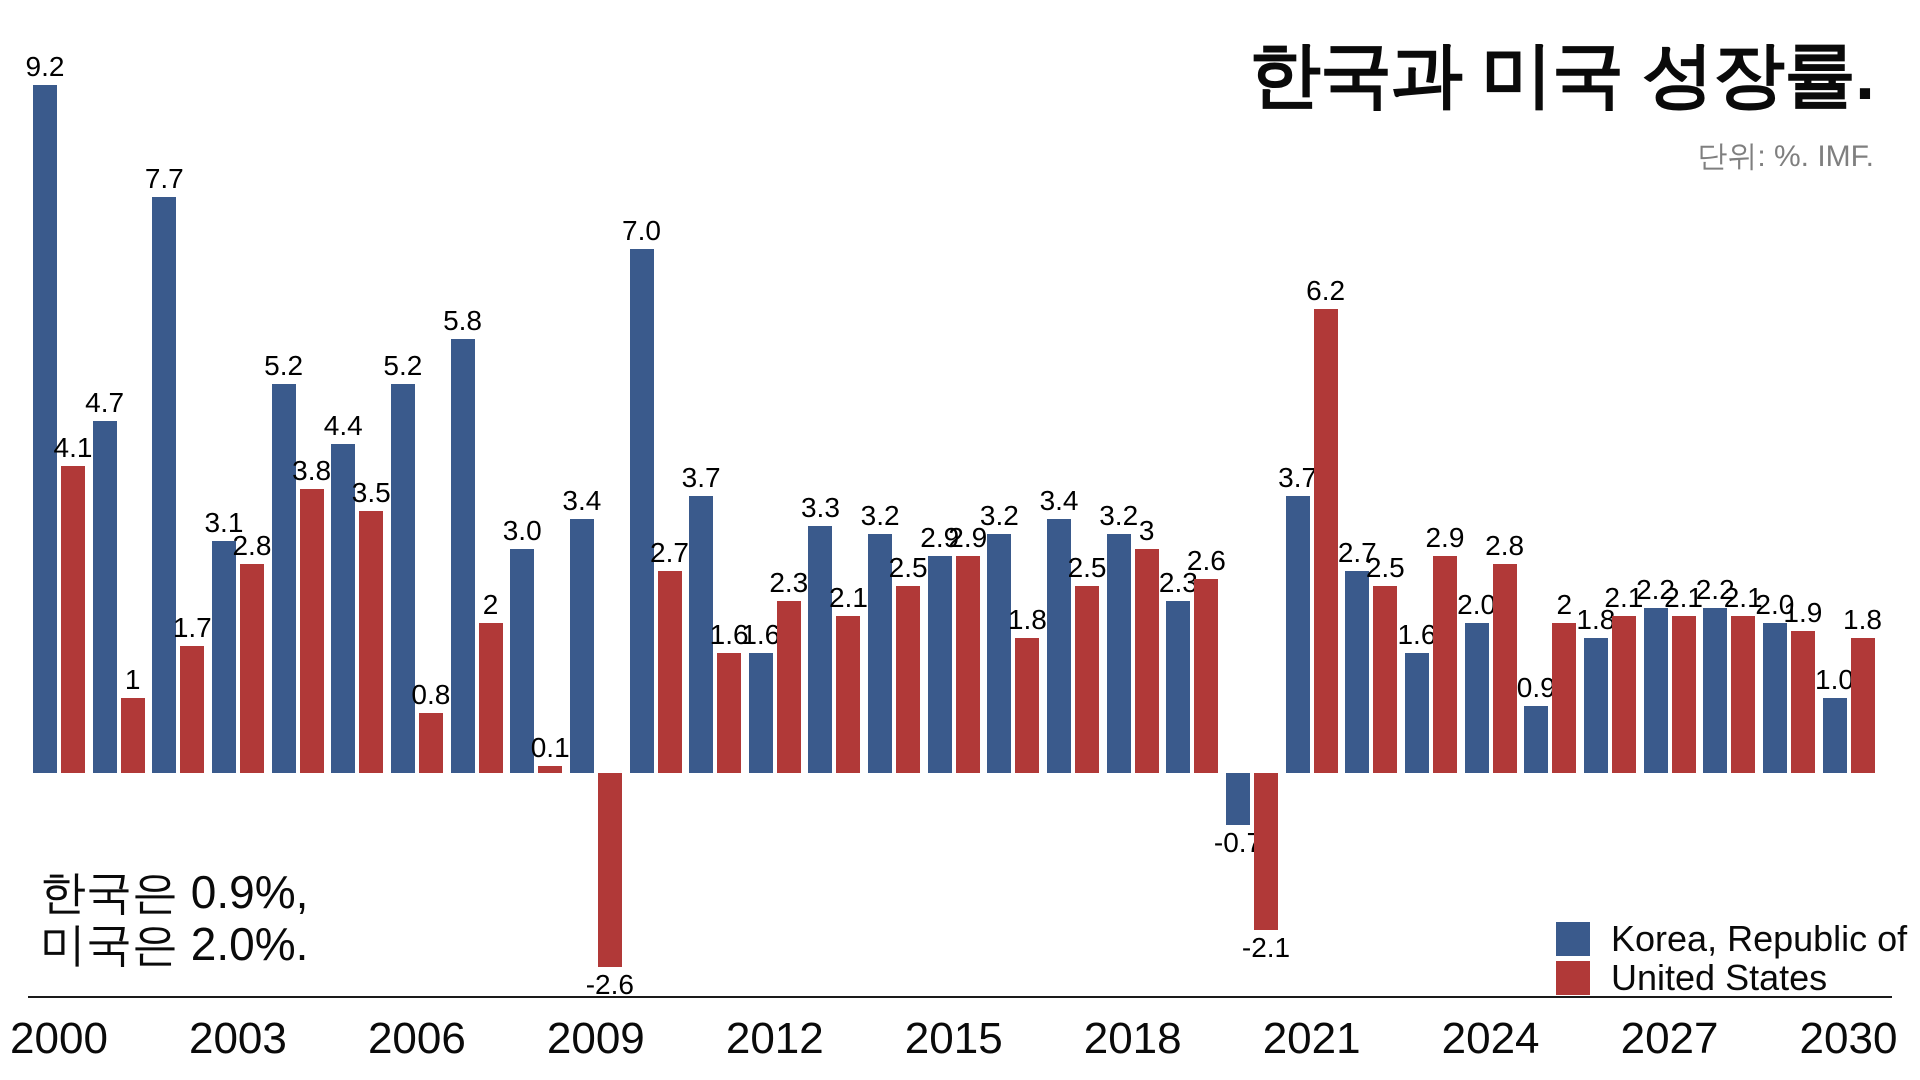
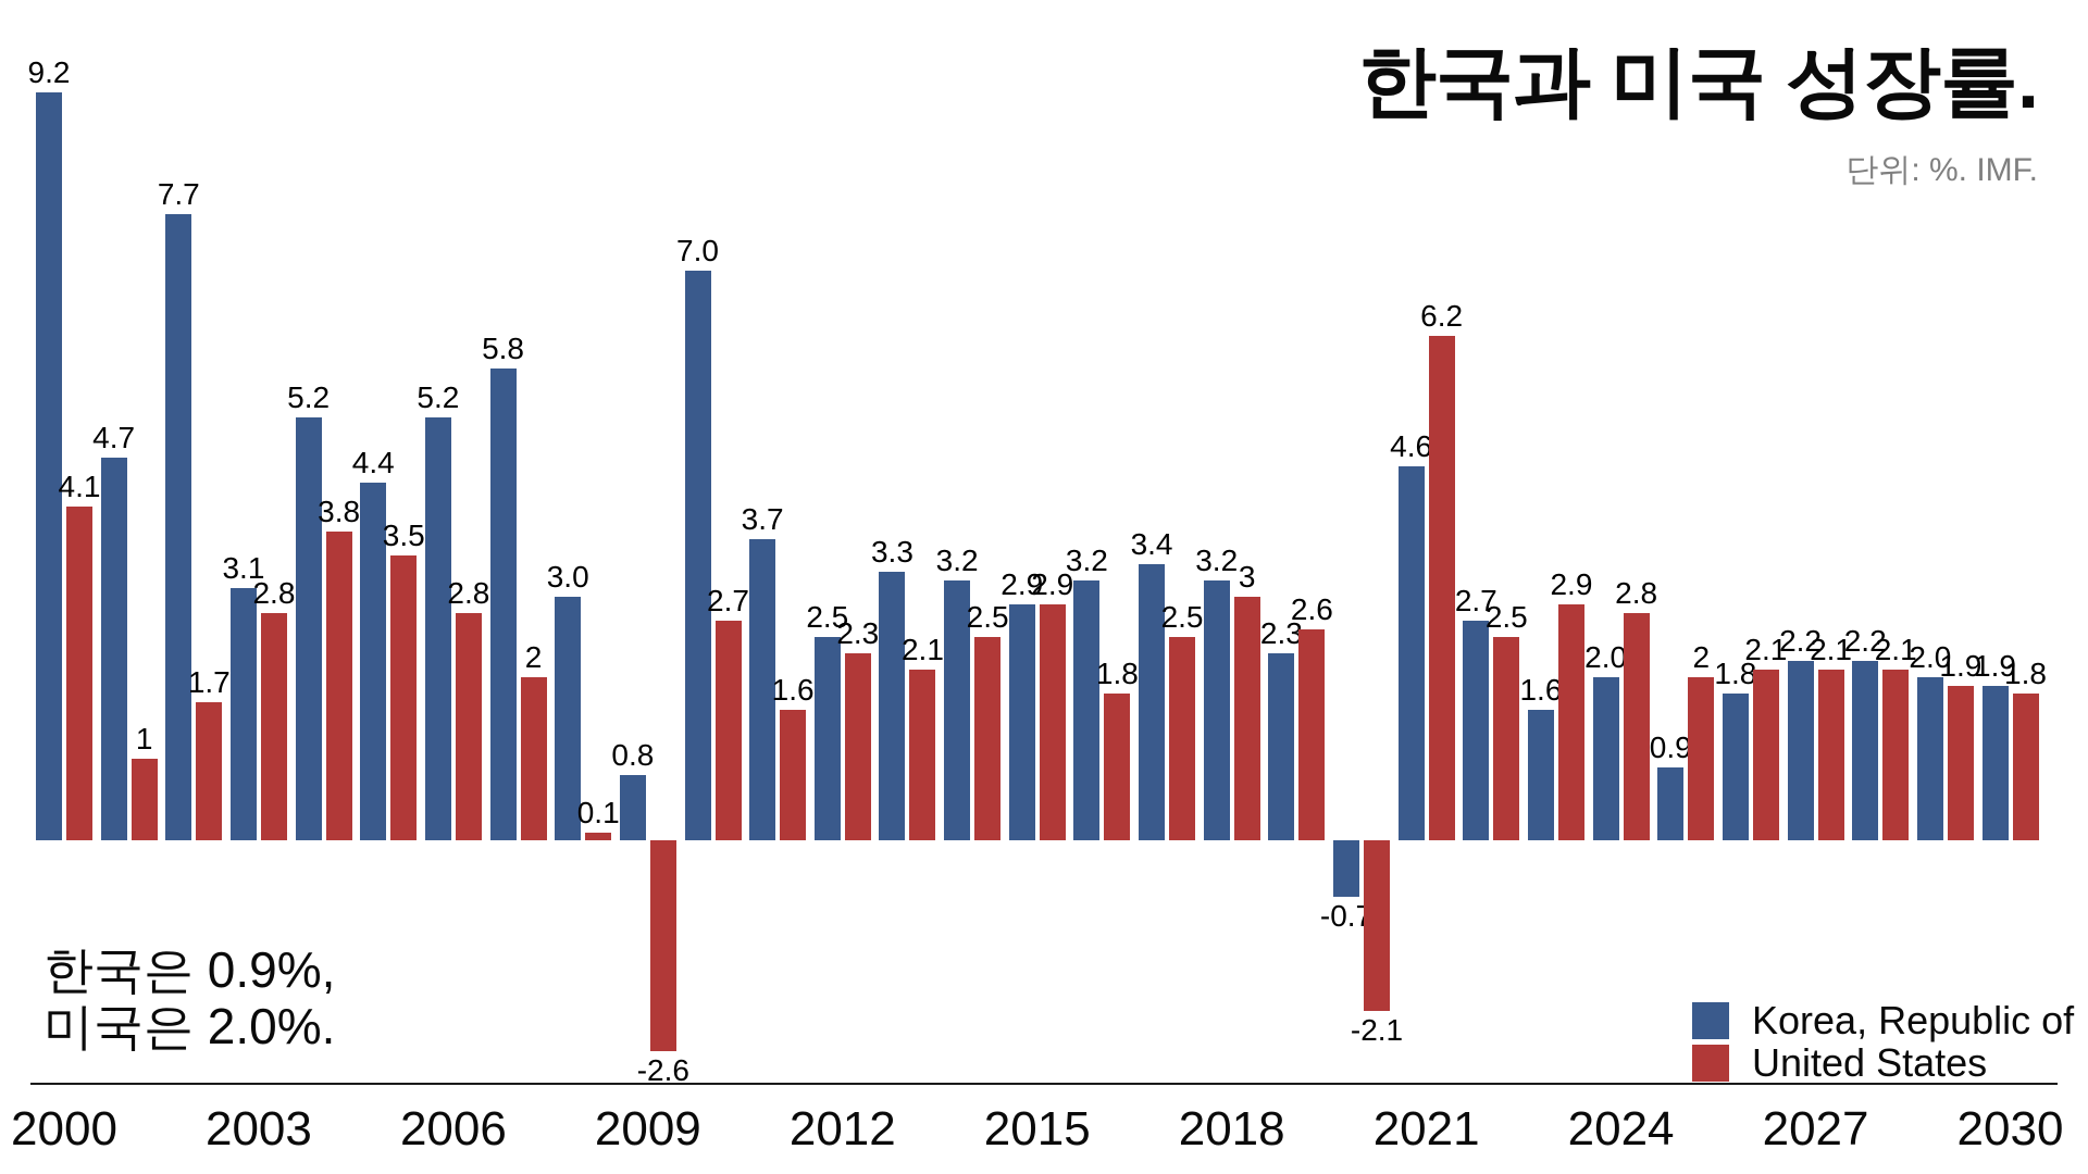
United States/2006: 0.8 -> 2.8
Korea, Republic of/2009: 3.4 -> 0.8
Korea, Republic of/2012: 1.6 -> 2.5
Korea, Republic of/2021: 3.7 -> 4.6
Korea, Republic of/2030: 1.0 -> 1.9
